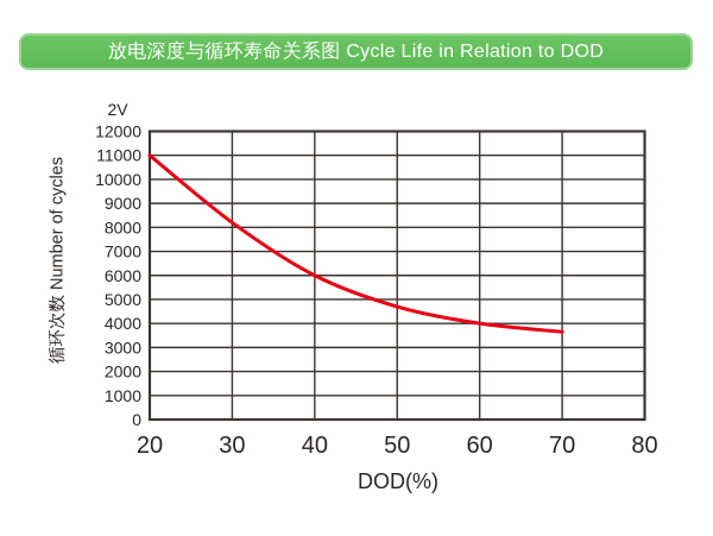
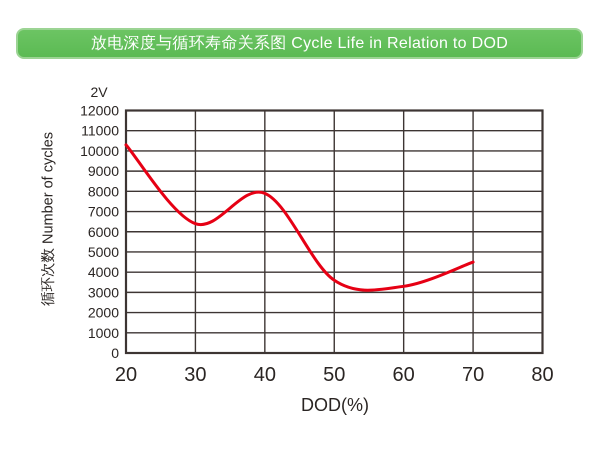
20: 11000 -> 10300
30: 8200 -> 6400
40: 6000 -> 7900
50: 4700 -> 3600
60: 4000 -> 3300
70: 3600 -> 4500
